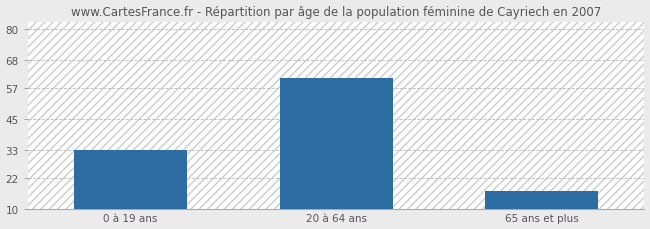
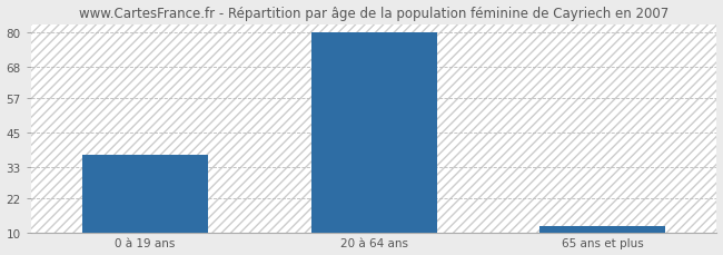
0 à 19 ans: 33 -> 37
20 à 64 ans: 61 -> 80
65 ans et plus: 17 -> 12
